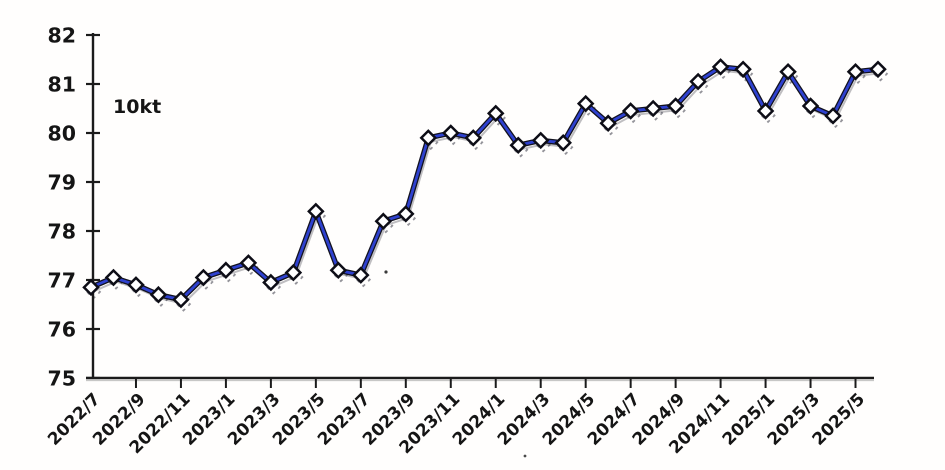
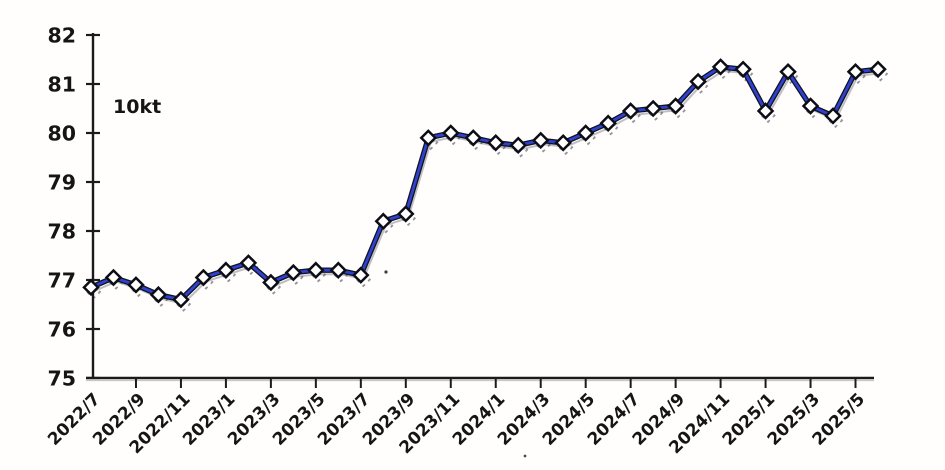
2023/5: 78.4 -> 77.2
2024/1: 80.4 -> 79.8
2024/5: 80.6 -> 80.0
